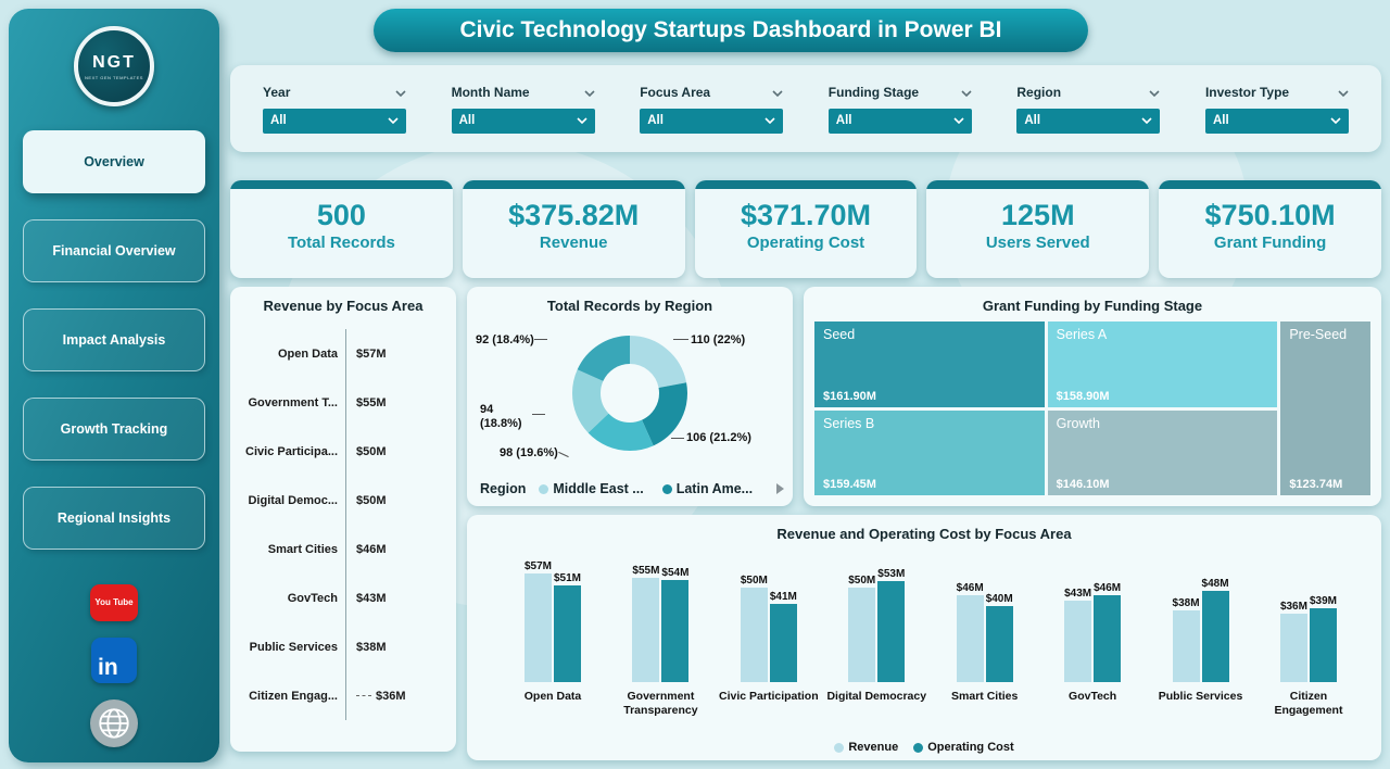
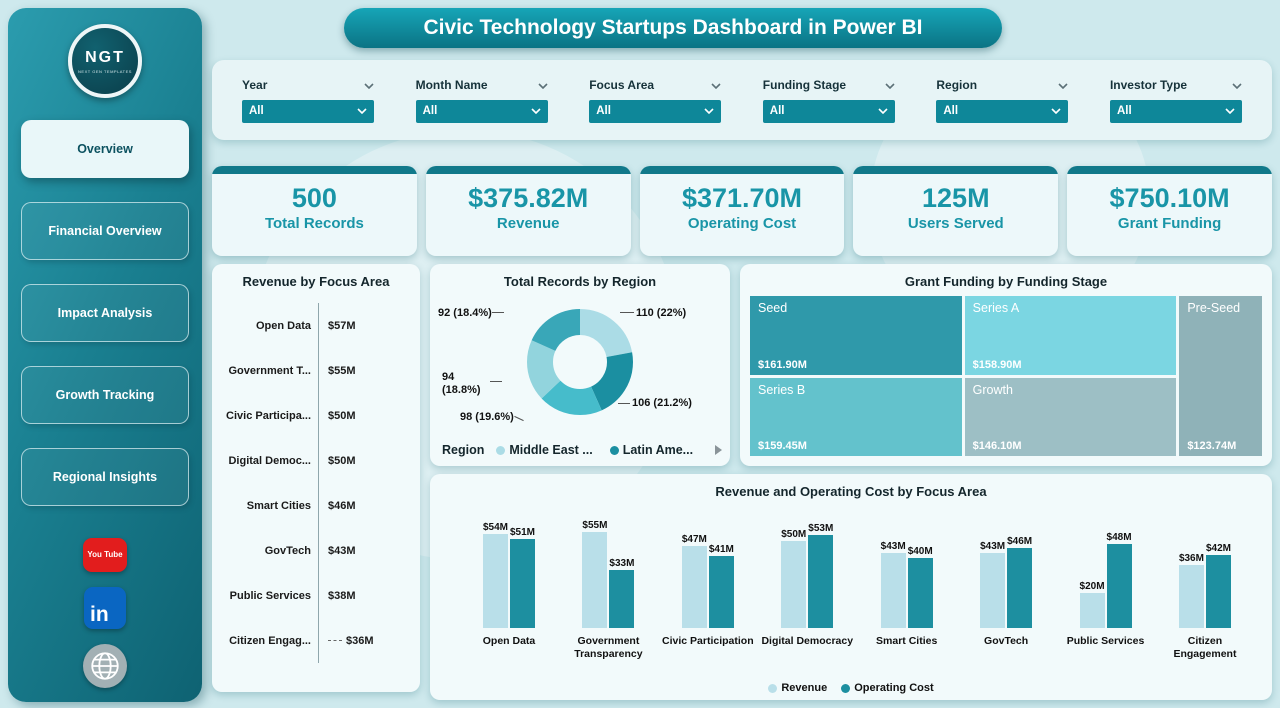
Revenue and Operating Cost by Focus Area/Revenue/Open Data: $57M -> $54M
Revenue and Operating Cost by Focus Area/Operating Cost/Government Transparency: $54M -> $33M
Revenue and Operating Cost by Focus Area/Revenue/Civic Participation: $50M -> $47M
Revenue and Operating Cost by Focus Area/Revenue/Smart Cities: $46M -> $43M
Revenue and Operating Cost by Focus Area/Revenue/Public Services: $38M -> $20M
Revenue and Operating Cost by Focus Area/Operating Cost/Citizen Engagement: $39M -> $42M
